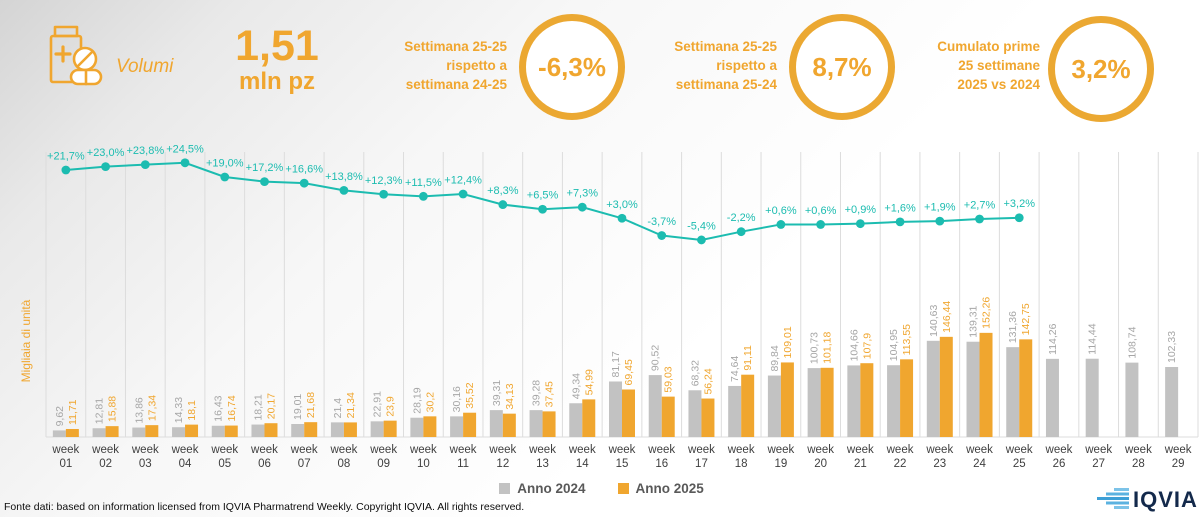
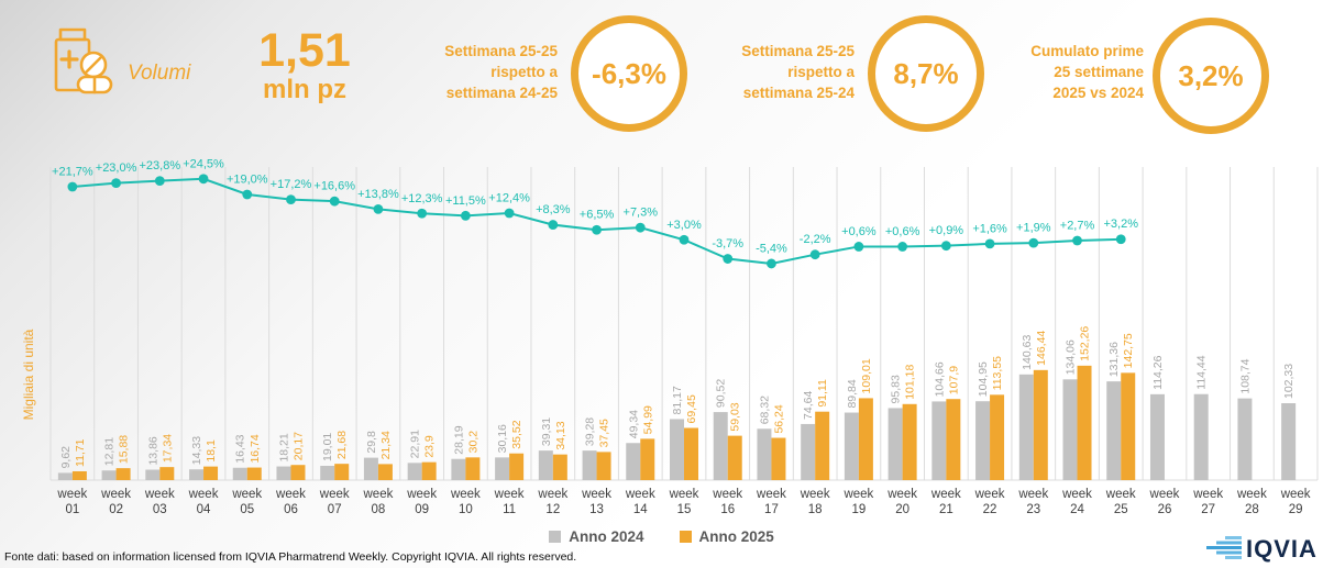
Anno 2024/week 08: 21,4 -> 29,8
Anno 2024/week 20: 100,73 -> 95,83
Anno 2024/week 24: 139,31 -> 134,06
